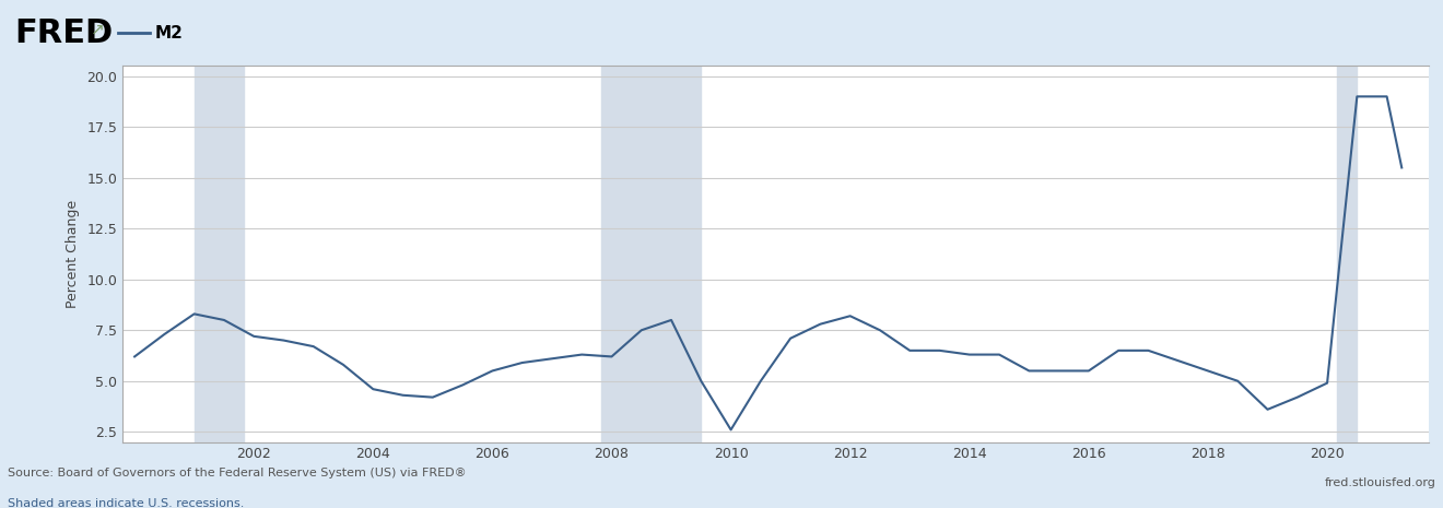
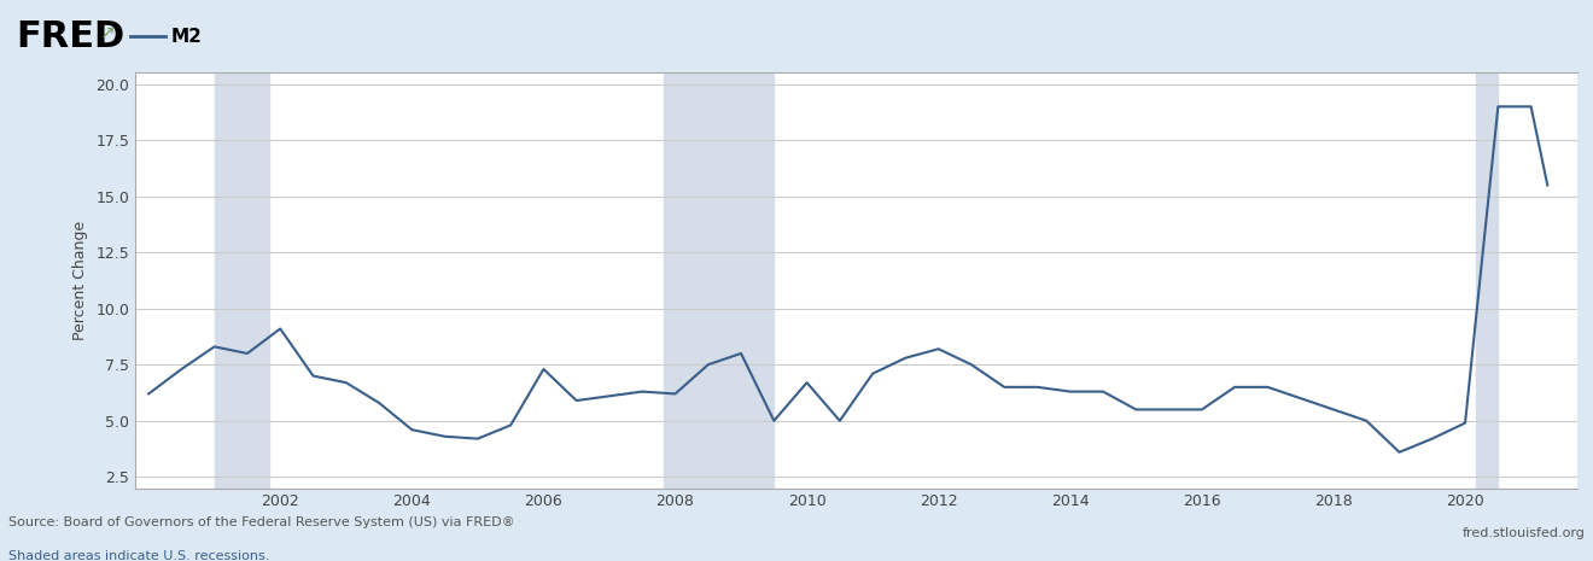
2002: 7.2 -> 9.1
2006: 5.5 -> 7.3
2010: 2.6 -> 6.7
